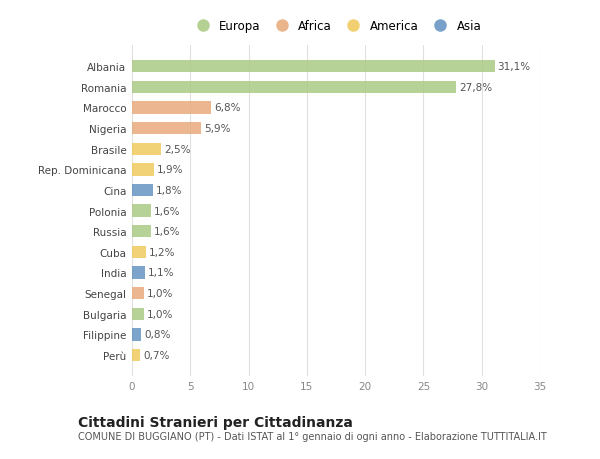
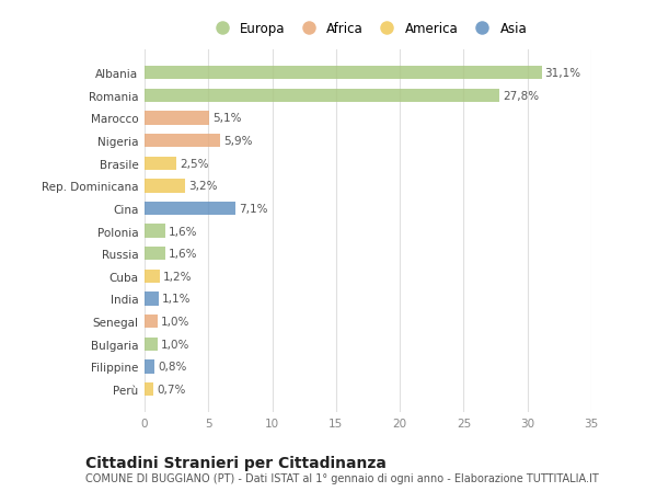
Marocco: 6,8% -> 5,1%
Rep. Dominicana: 1,9% -> 3,2%
Cina: 1,8% -> 7,1%
